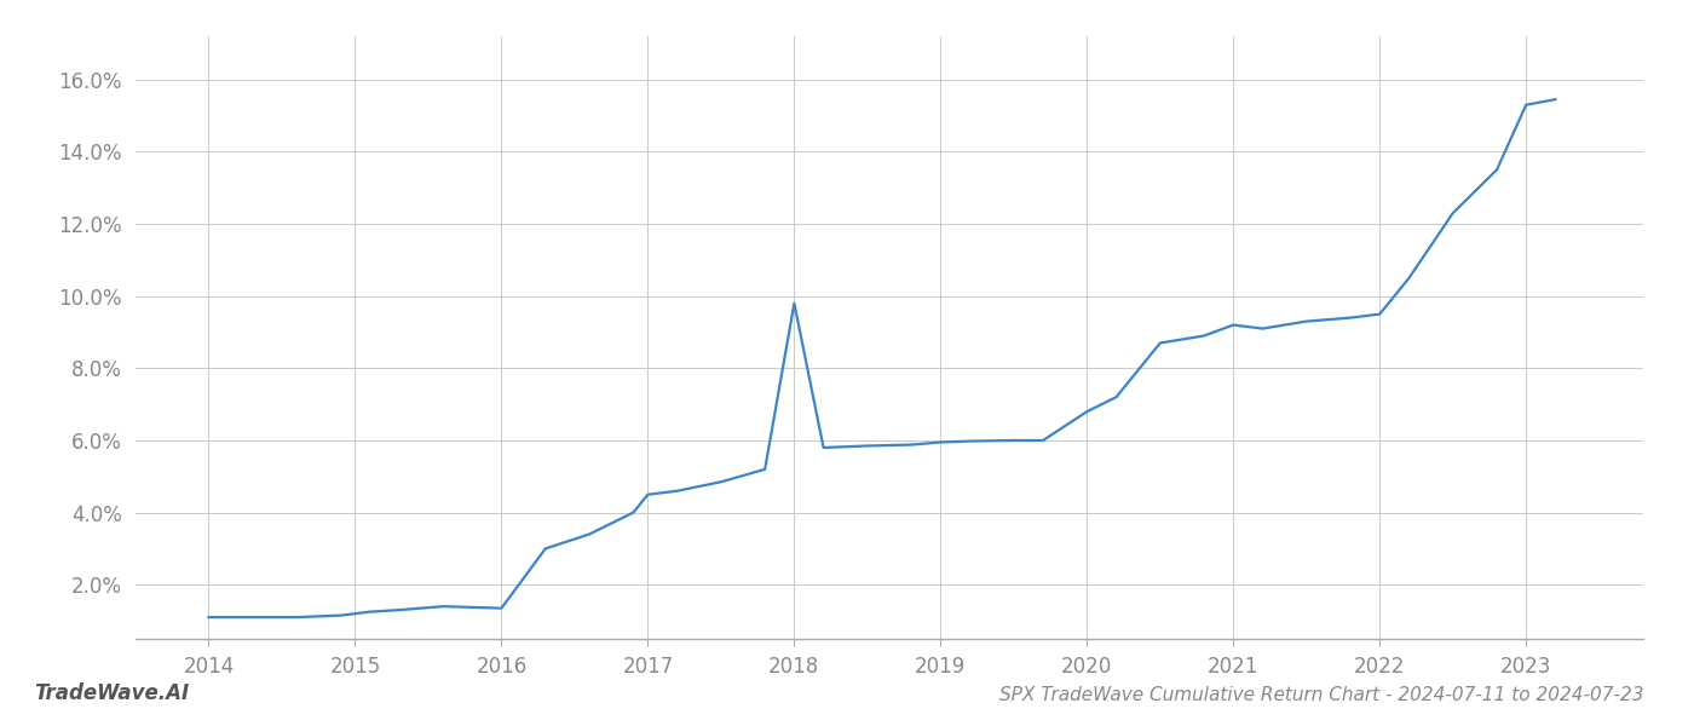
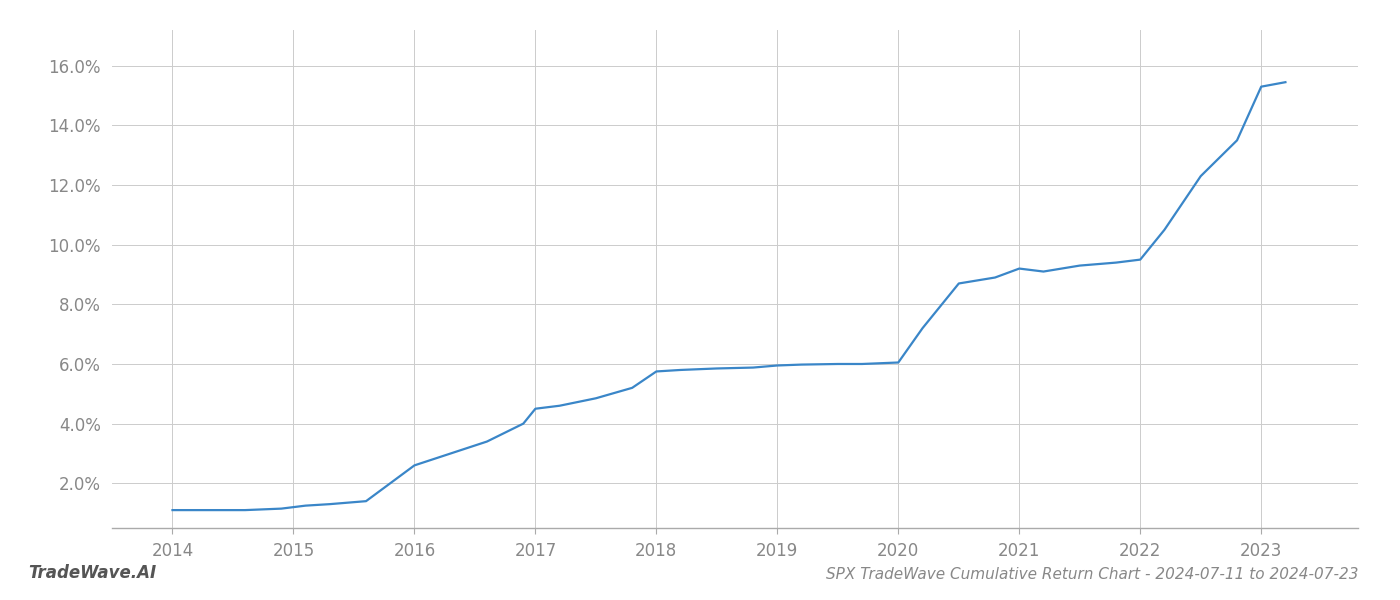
2016: 1.35% -> 2.60%
2018: 9.80% -> 5.75%
2020: 6.80% -> 6.05%
